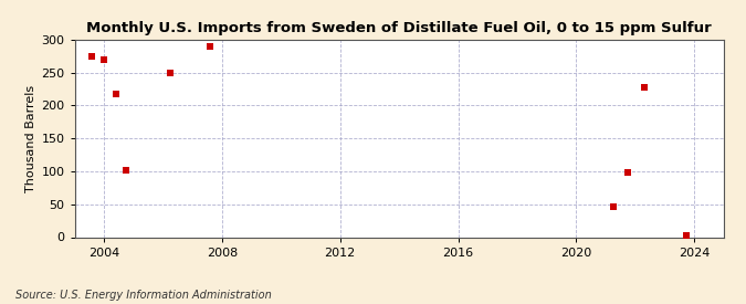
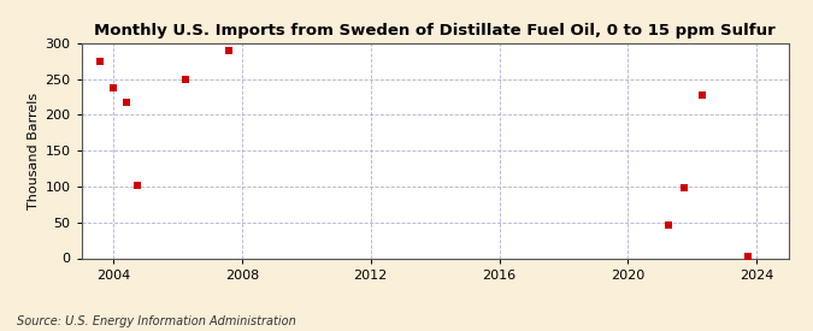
2004: 270 -> 238
